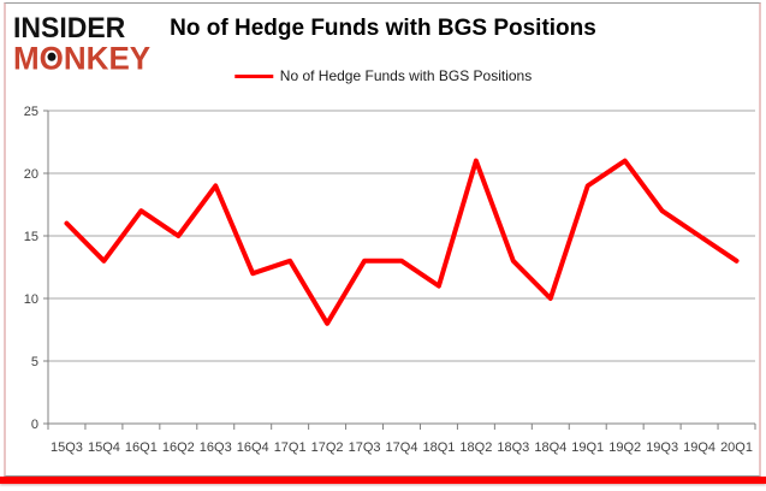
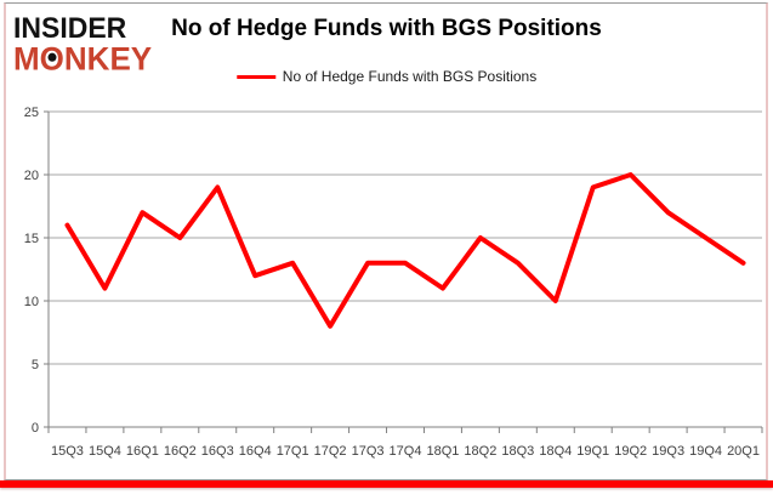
15Q4: 13 -> 11
18Q2: 21 -> 15
19Q2: 21 -> 20
